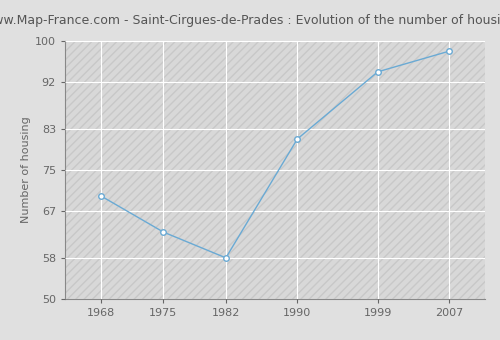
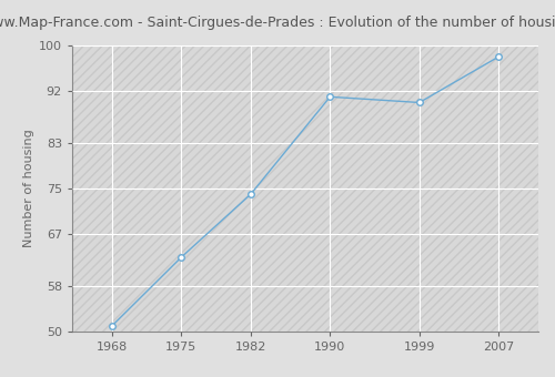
1968: 70 -> 51
1982: 58 -> 74
1990: 81 -> 91
1999: 94 -> 90
